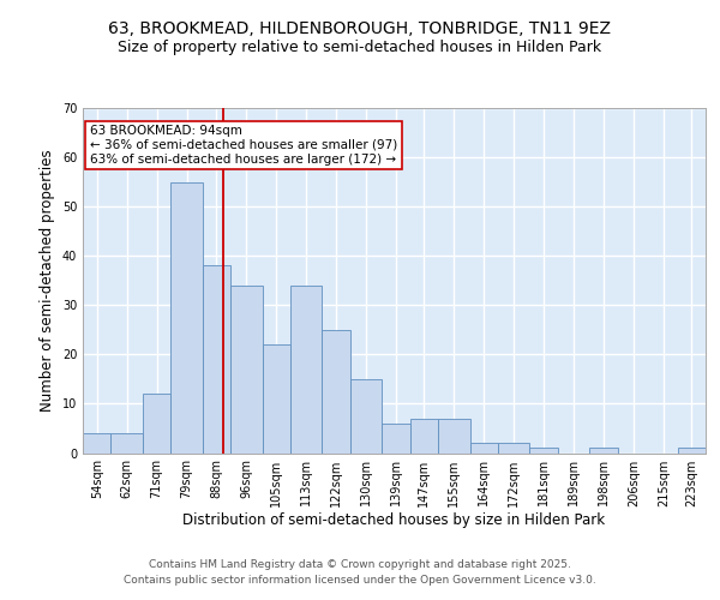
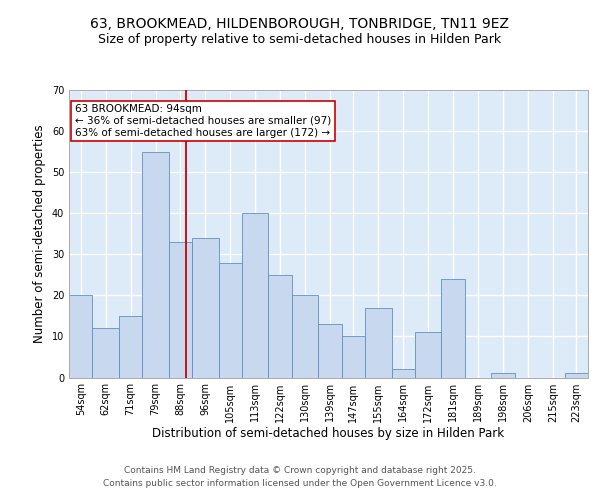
54sqm: 4 -> 20
62sqm: 4 -> 12
71sqm: 12 -> 15
88sqm: 38 -> 33
105sqm: 22 -> 28
113sqm: 34 -> 40
130sqm: 15 -> 20
139sqm: 6 -> 13
147sqm: 7 -> 10
155sqm: 7 -> 17
172sqm: 2 -> 11
181sqm: 1 -> 24
